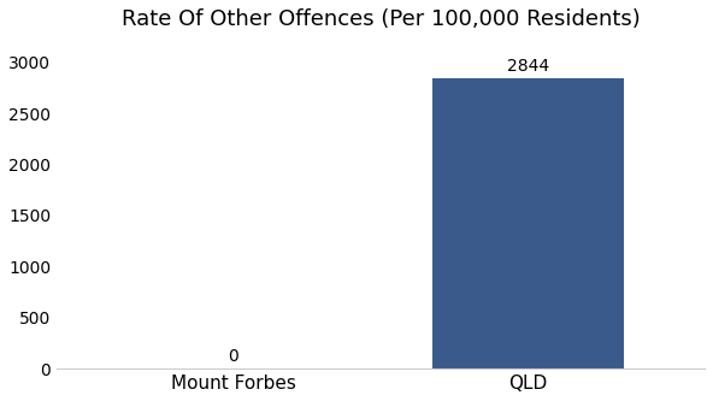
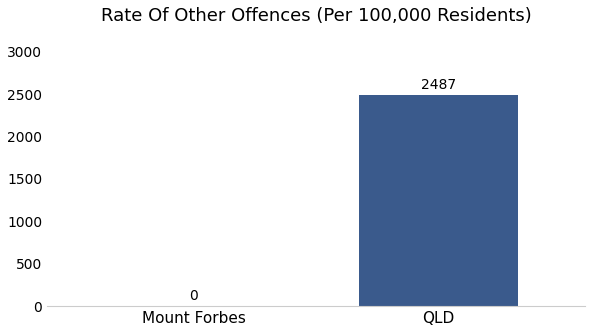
QLD: 2844 -> 2487
